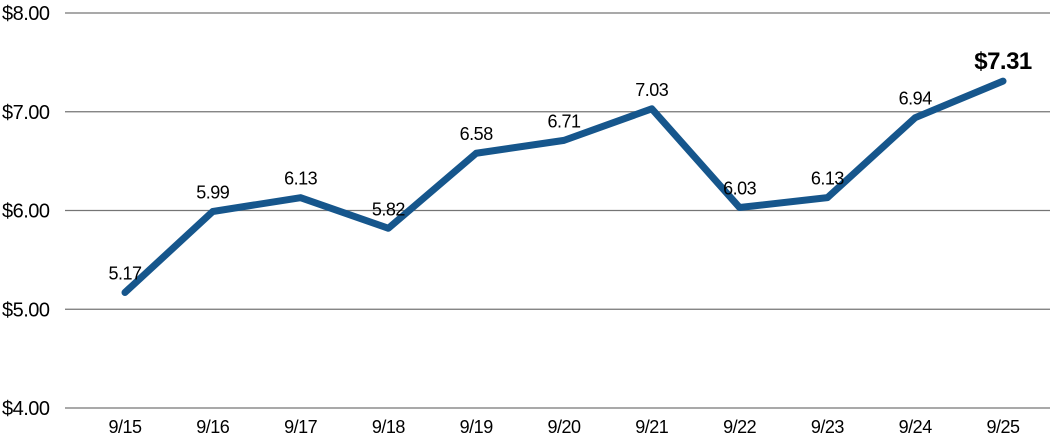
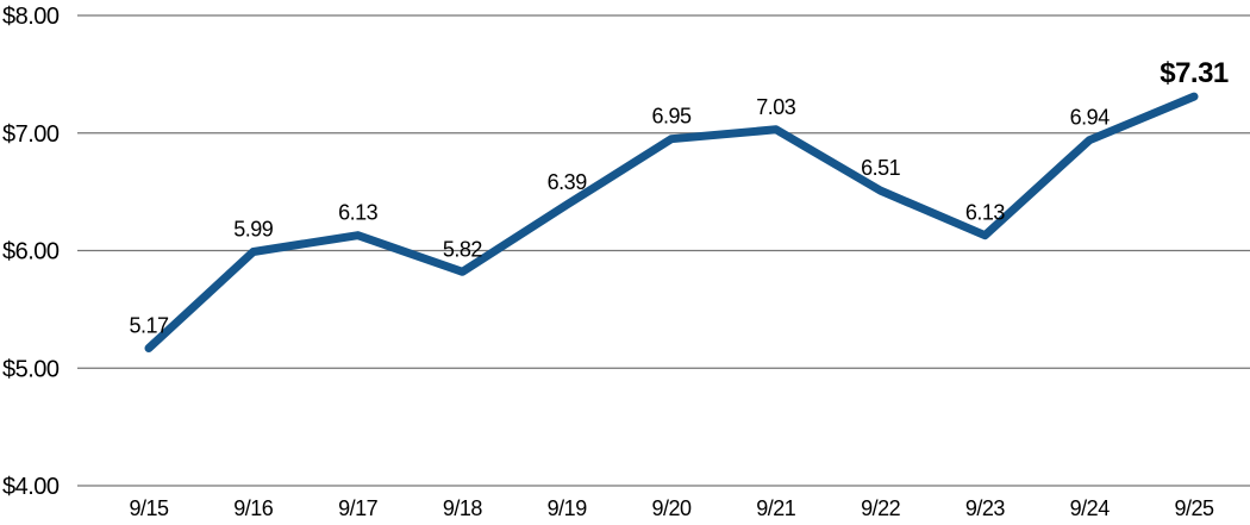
9/19: 6.58 -> 6.39
9/20: 6.71 -> 6.95
9/22: 6.03 -> 6.51
